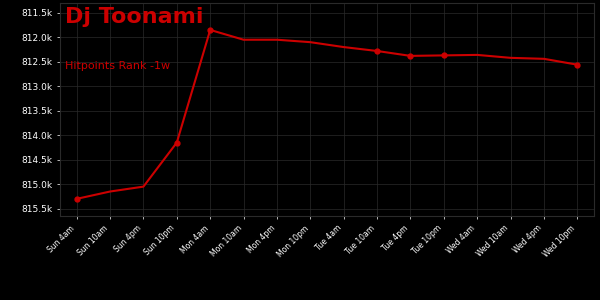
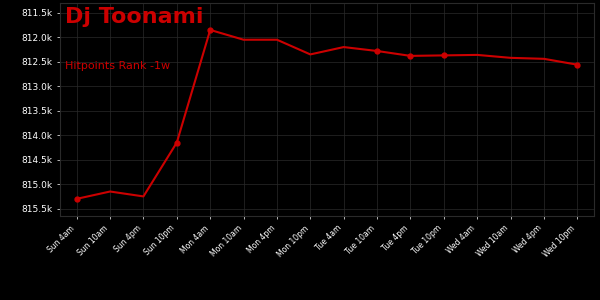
Sun 4pm: 815.05k -> 815.25k
Mon 10pm: 812.10k -> 812.35k
